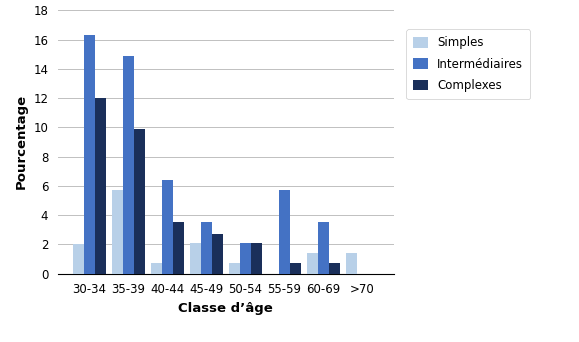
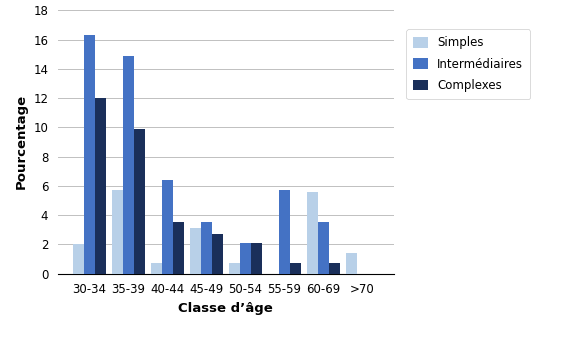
Simples/45-49: 2.1 -> 3.1
Simples/60-69: 1.4 -> 5.6
